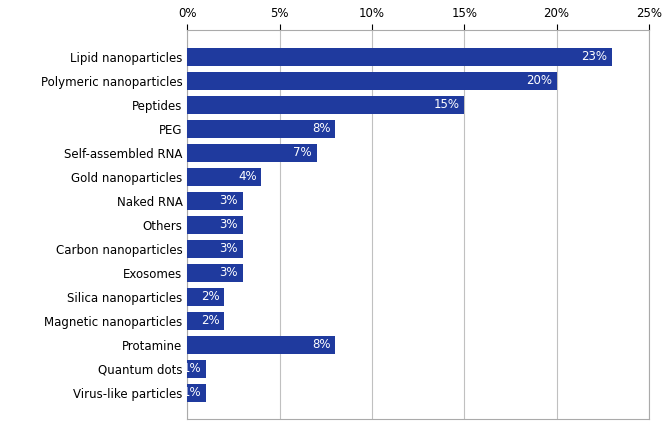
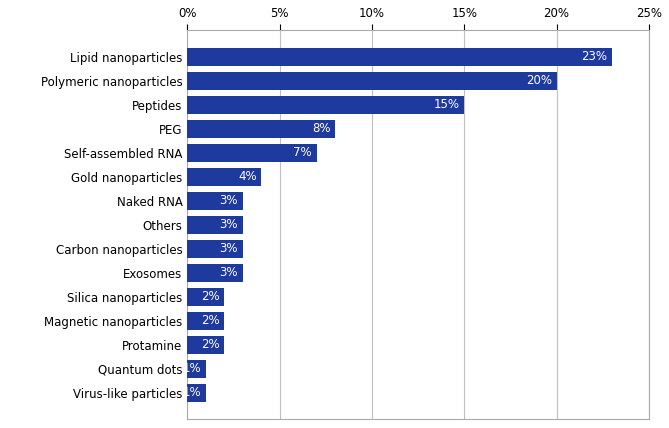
Protamine: 8% -> 2%
